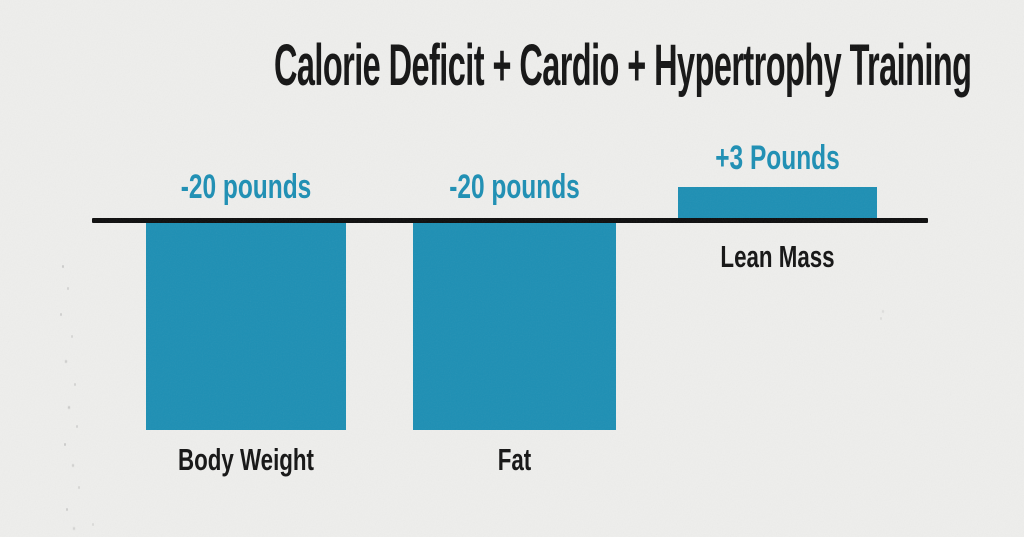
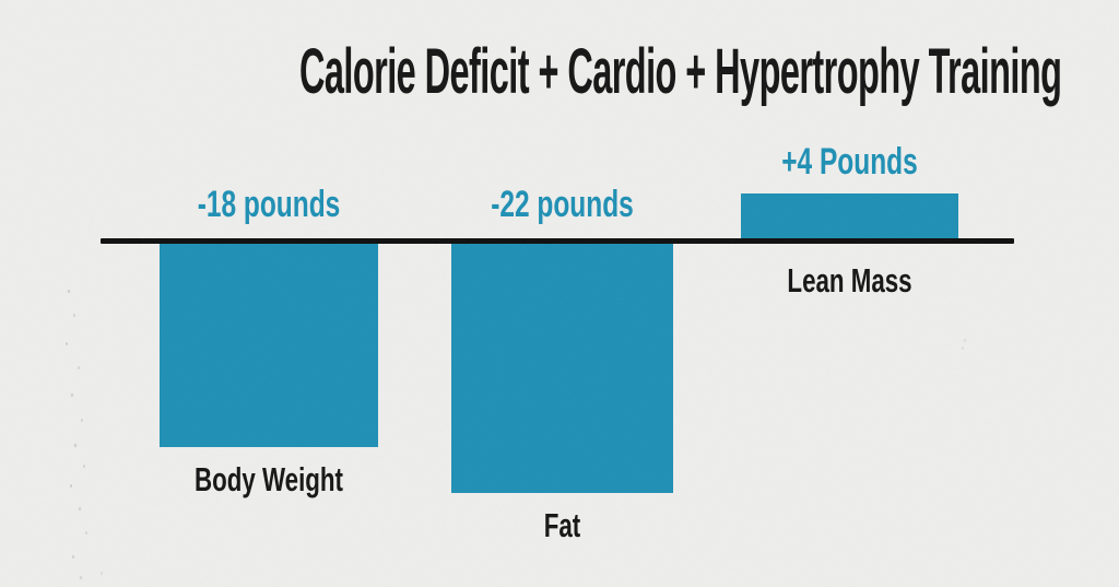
Body Weight: -20 -> -18
Fat: -20 -> -22
Lean Mass: +3 -> +4
